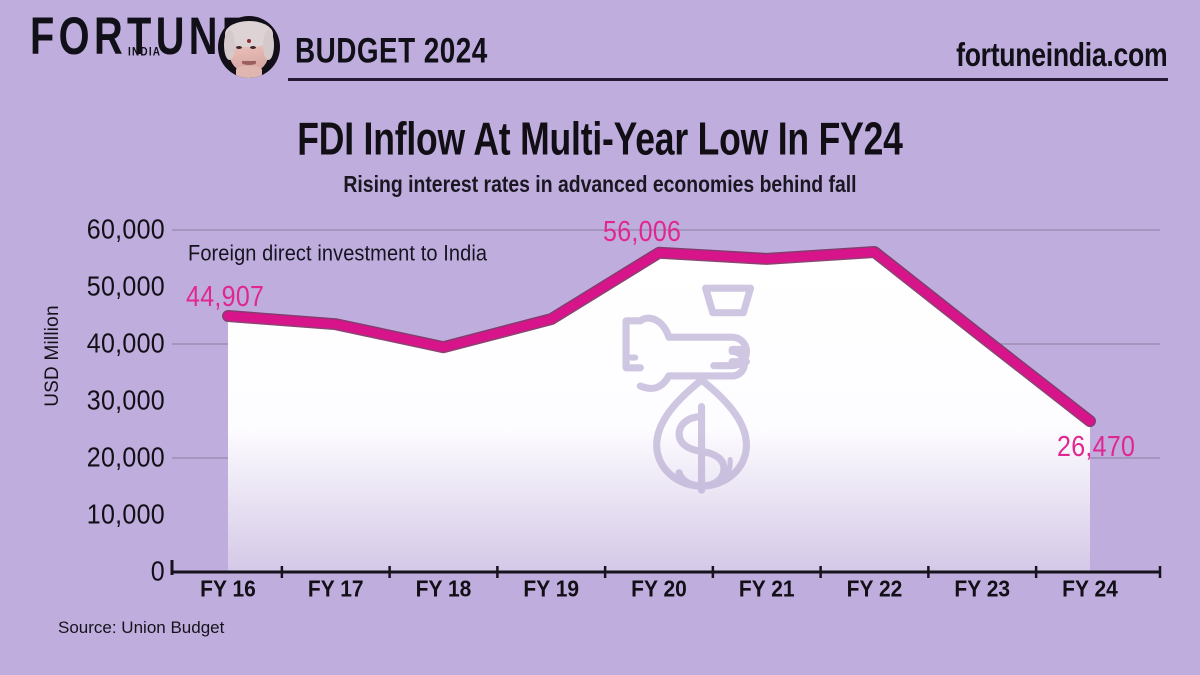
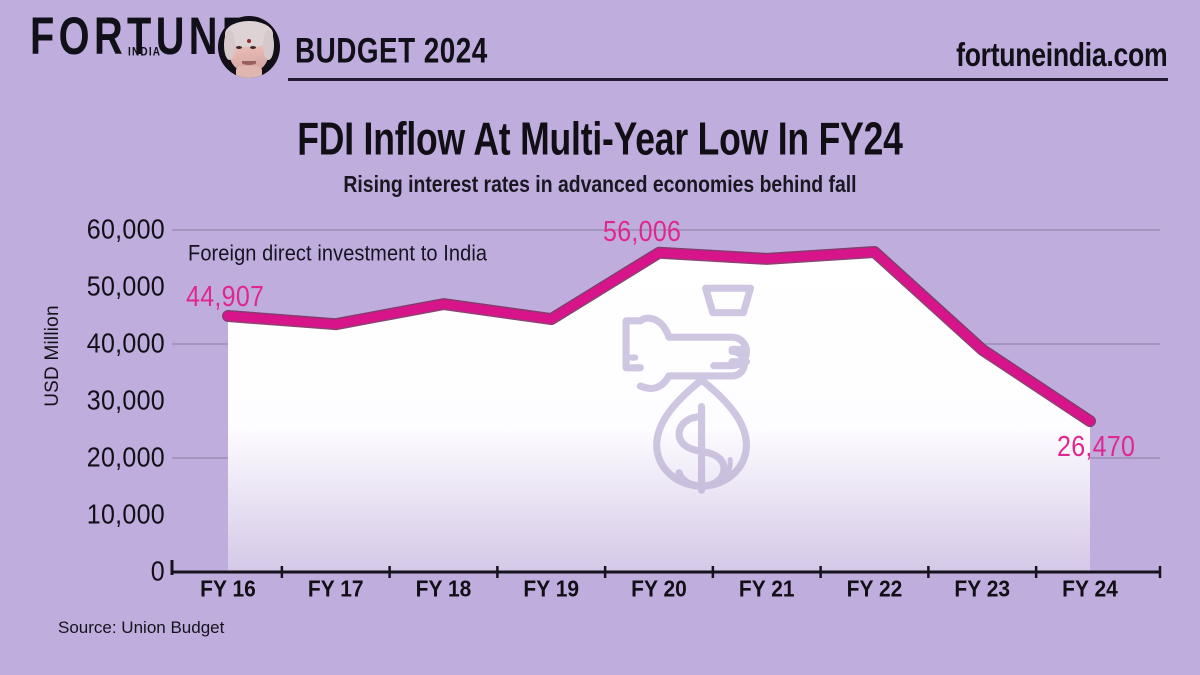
FY 18: 39000 -> 47000
FY 23: 41000 -> 39000
